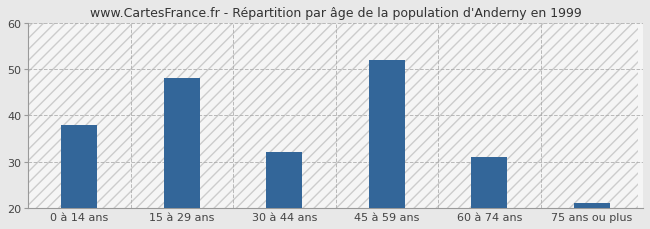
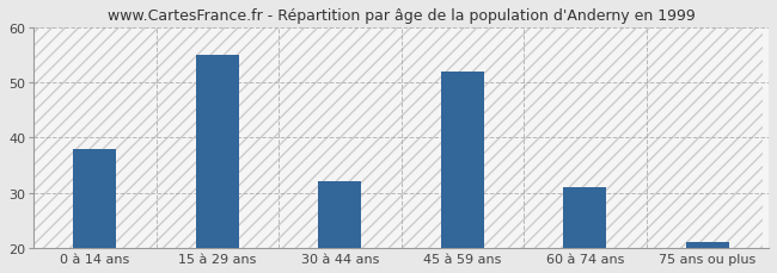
15 à 29 ans: 48 -> 55
